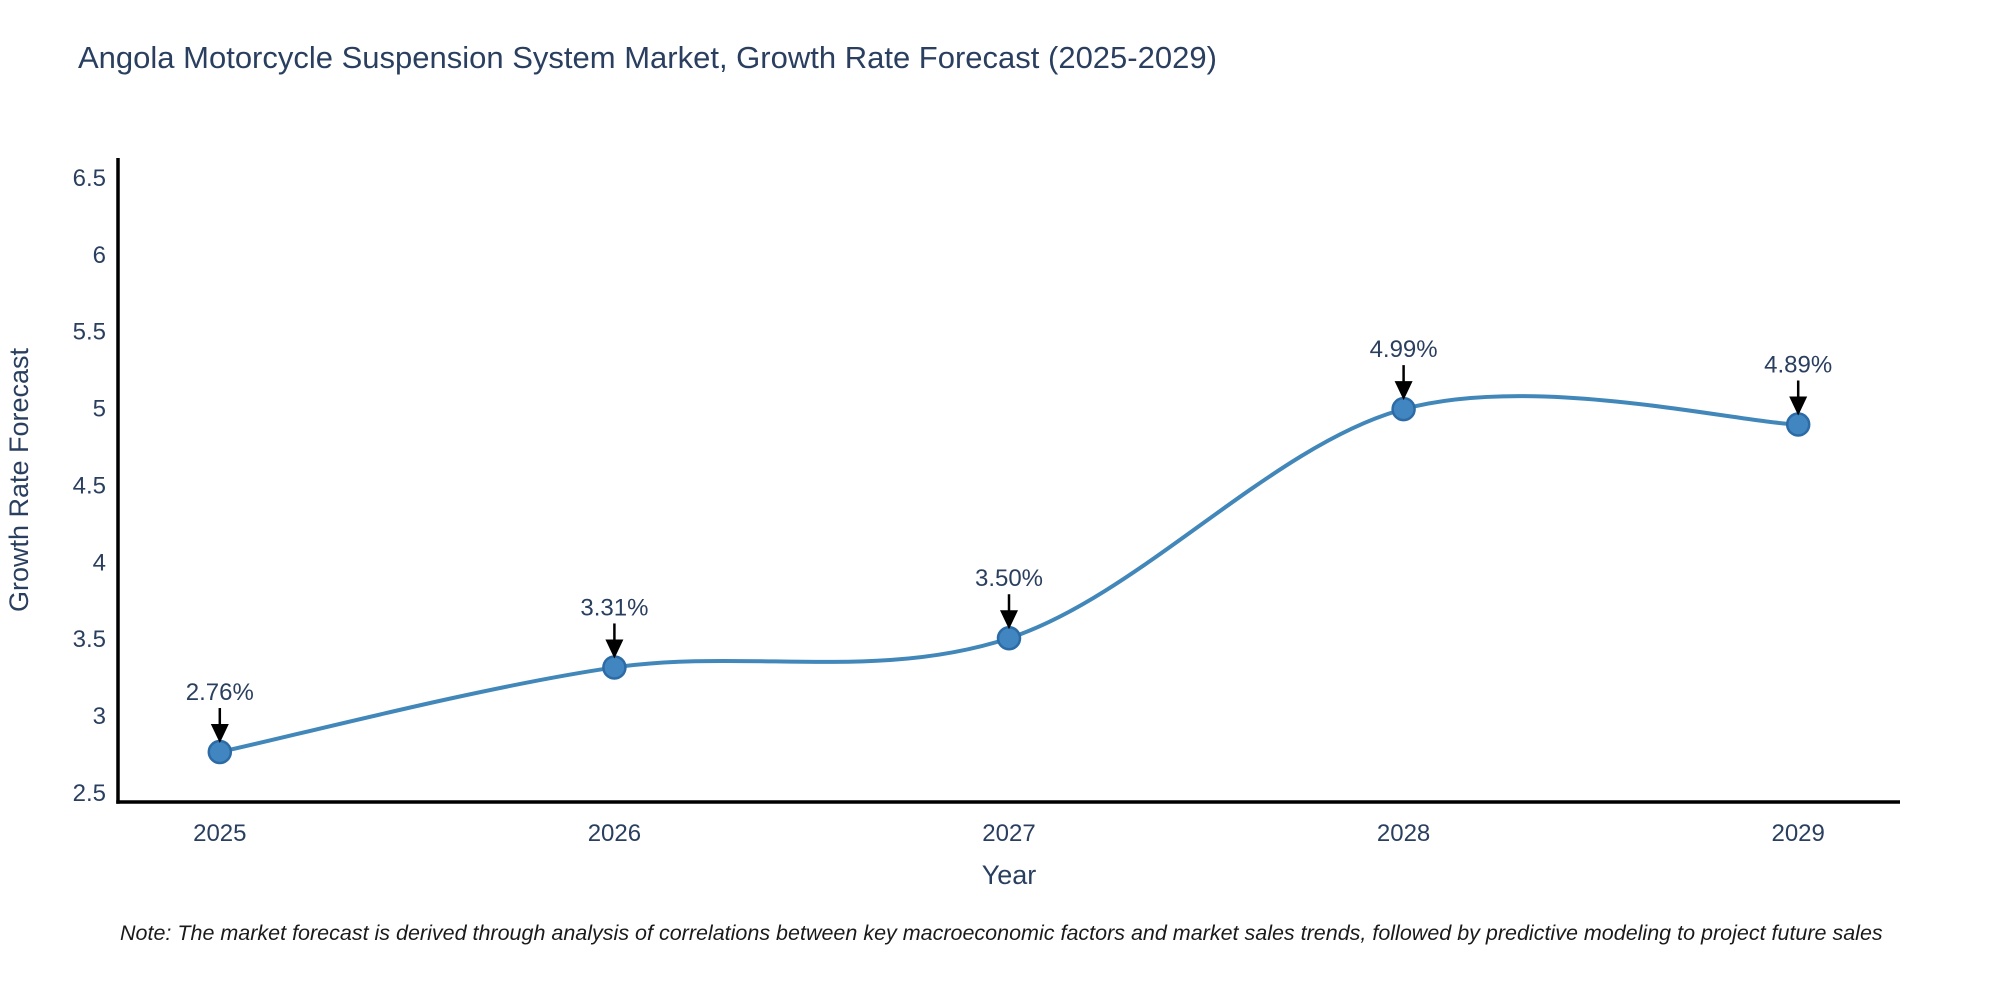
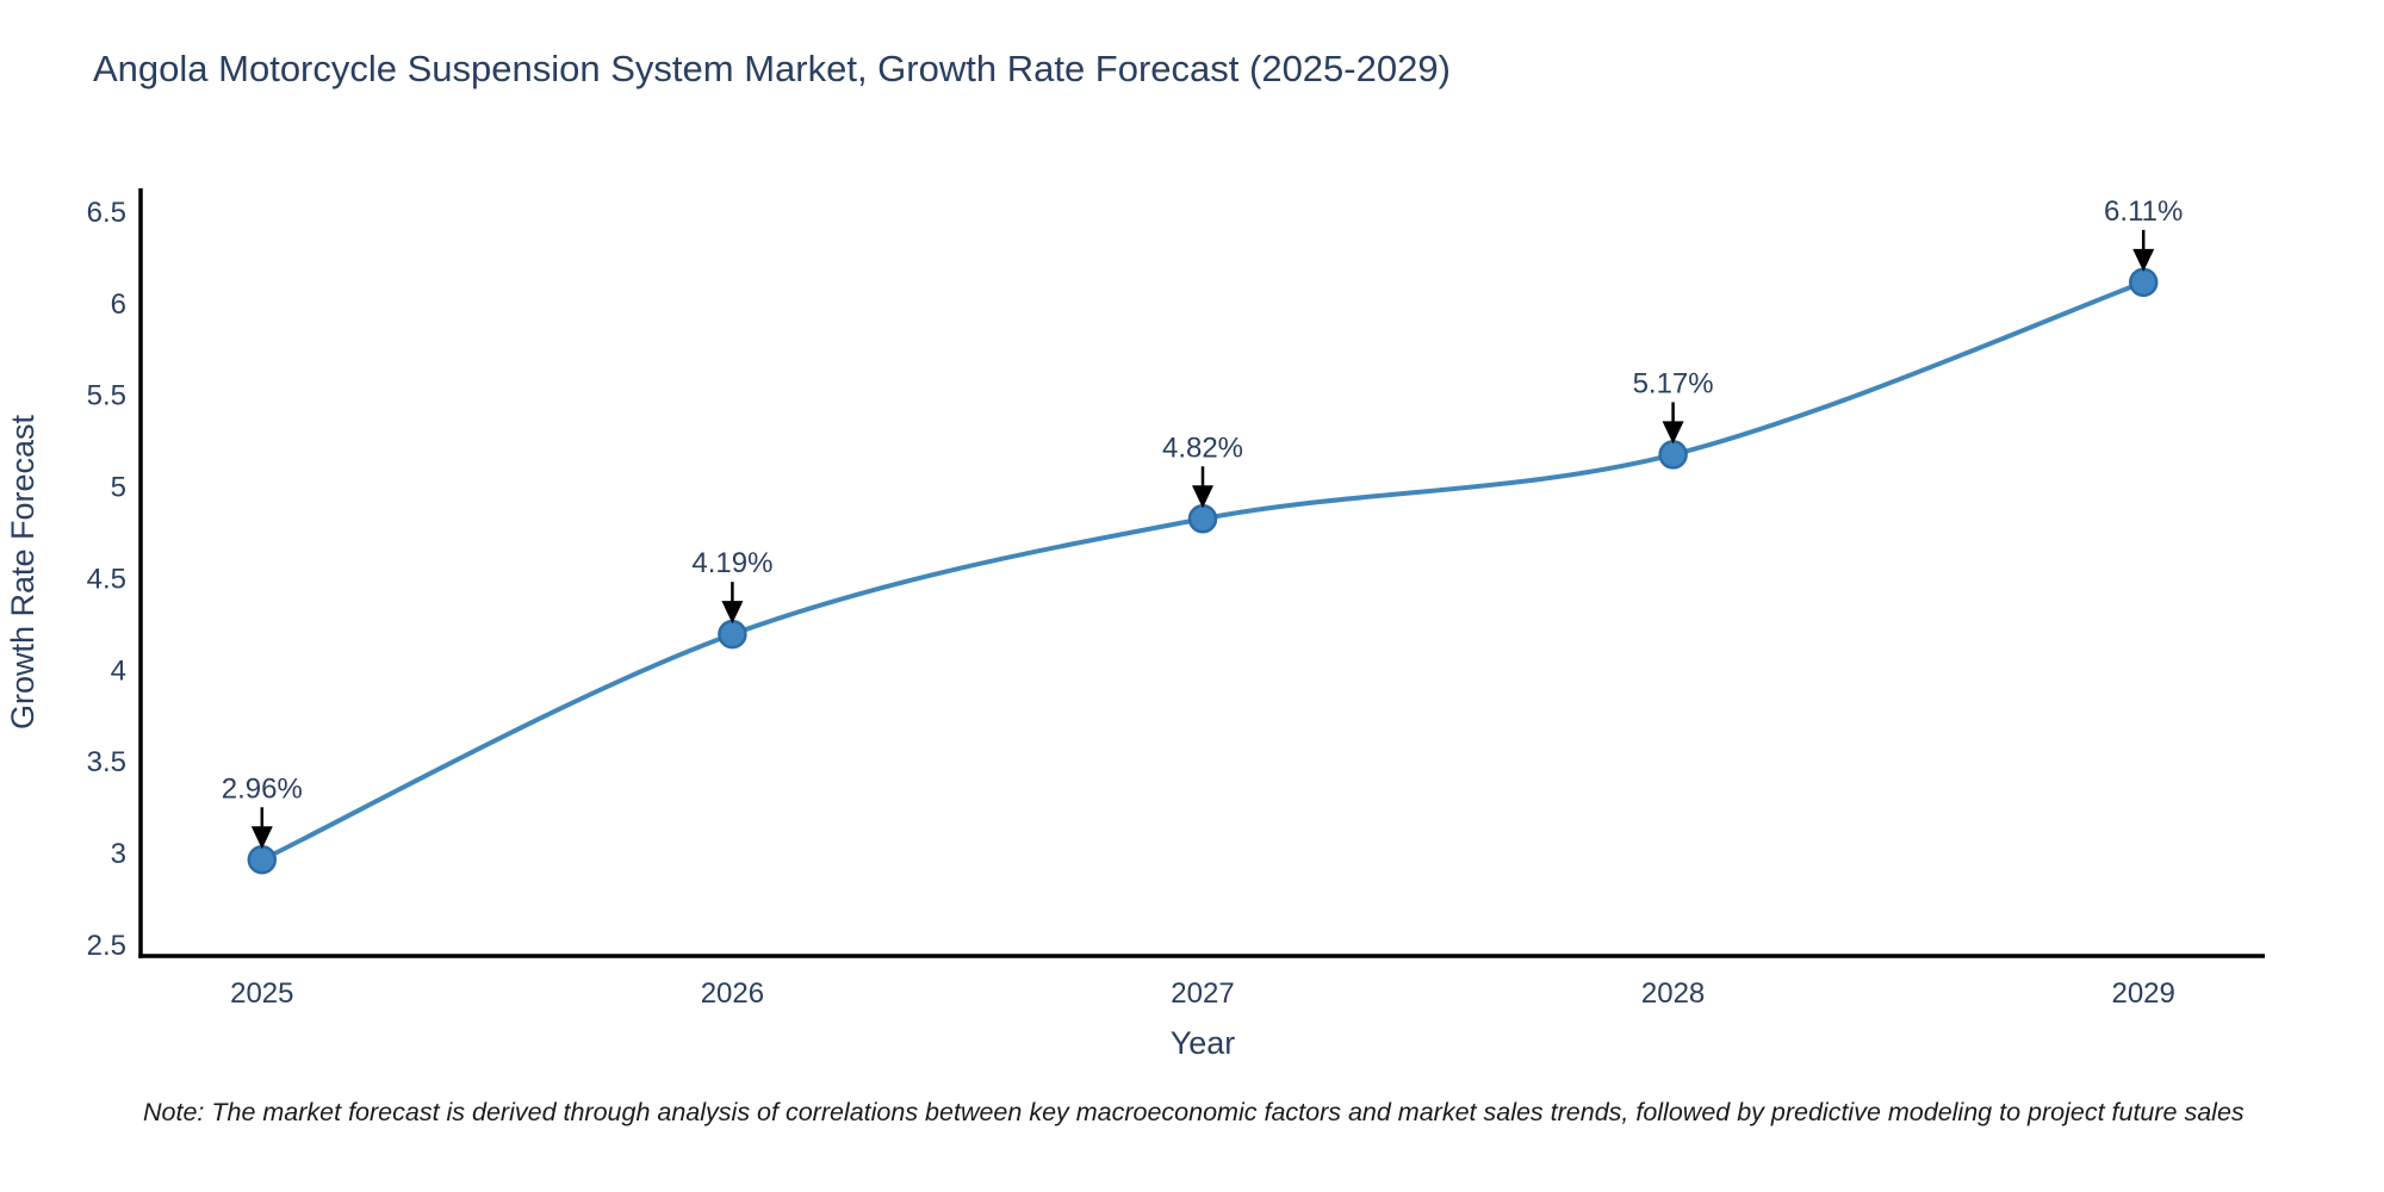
2025: 2.76% -> 2.96%
2026: 3.31% -> 4.19%
2027: 3.50% -> 4.82%
2028: 4.99% -> 5.17%
2029: 4.89% -> 6.11%
